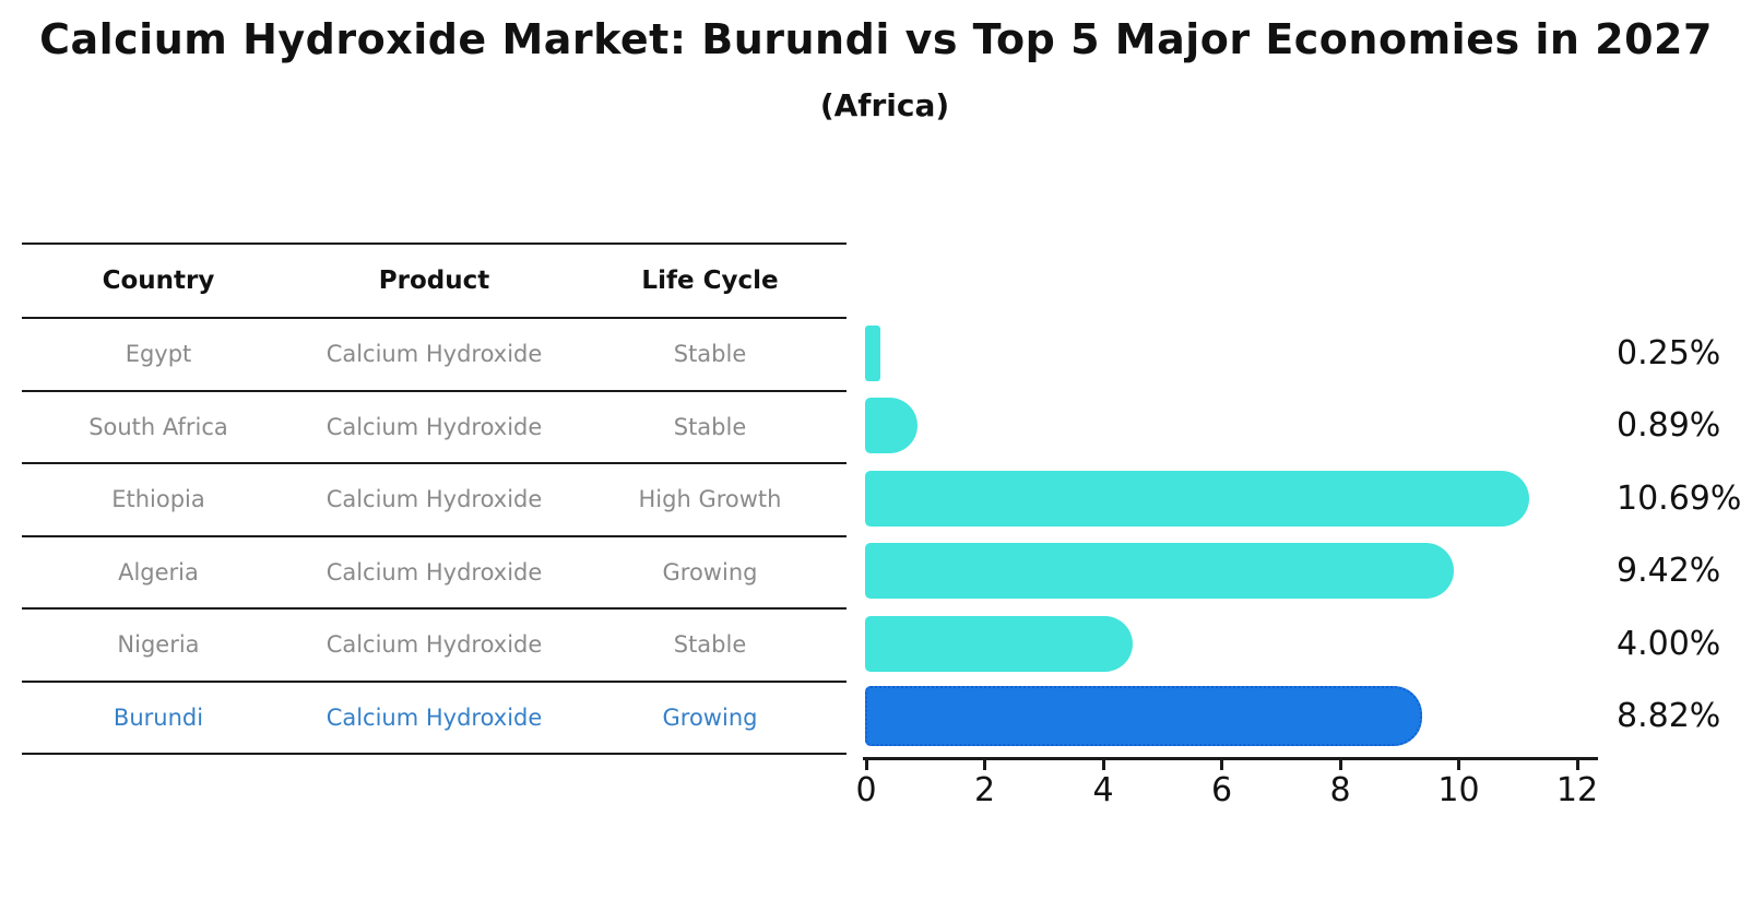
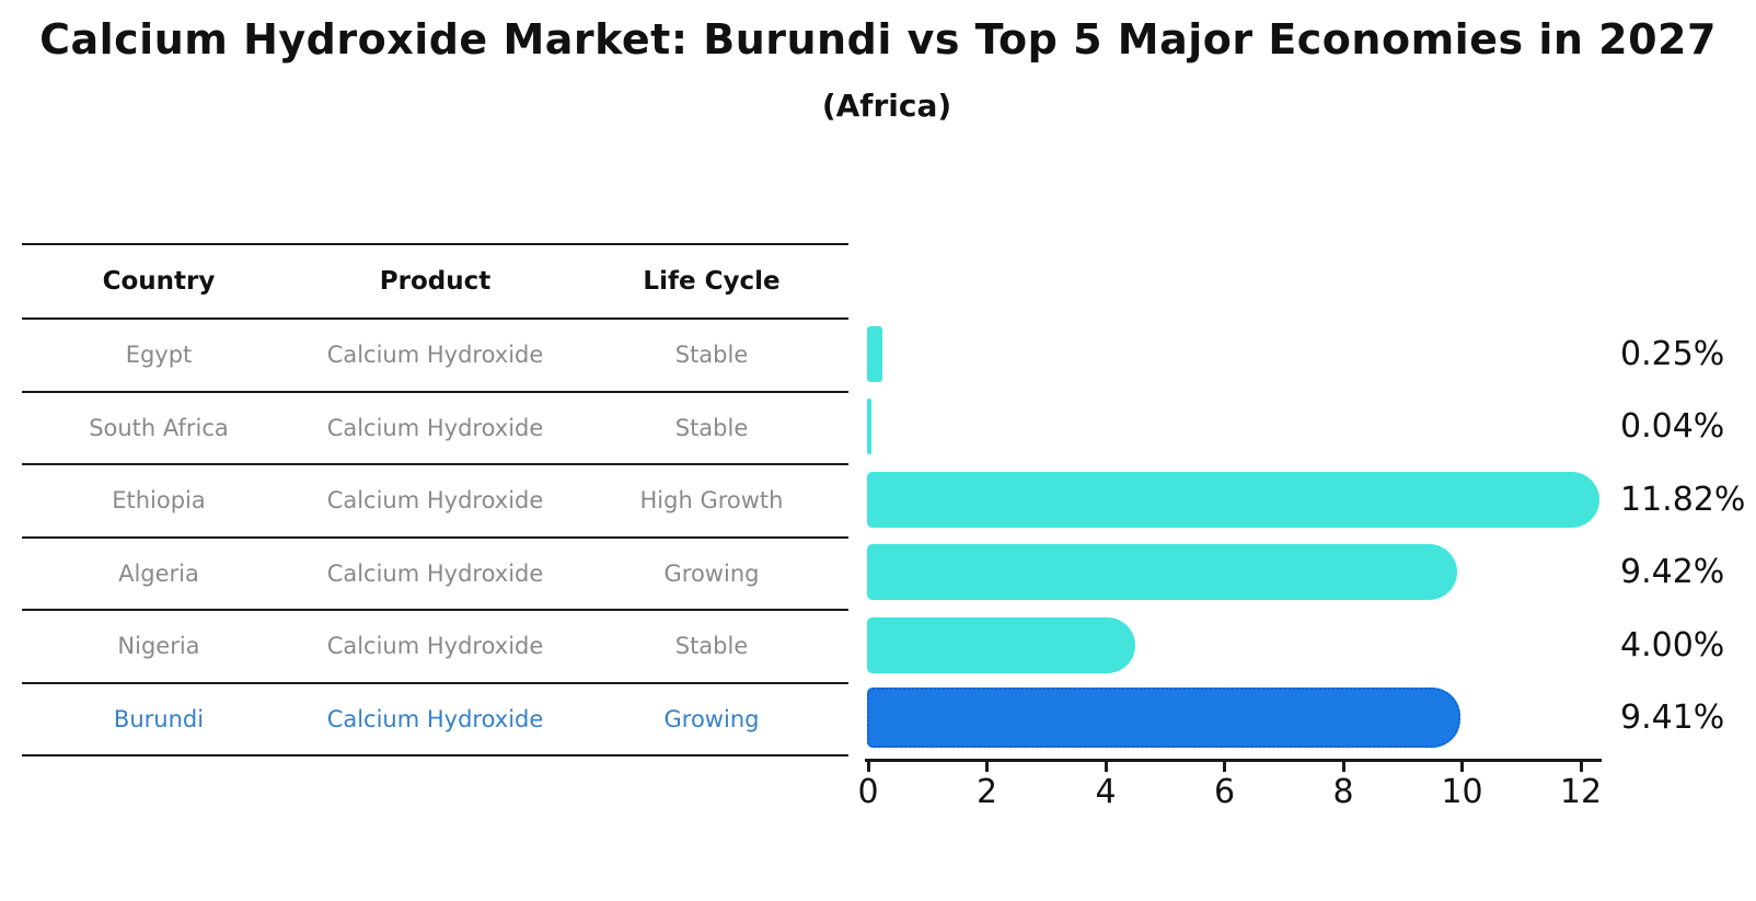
South Africa: 0.89% -> 0.04%
Ethiopia: 10.69% -> 11.82%
Burundi: 8.82% -> 9.41%
